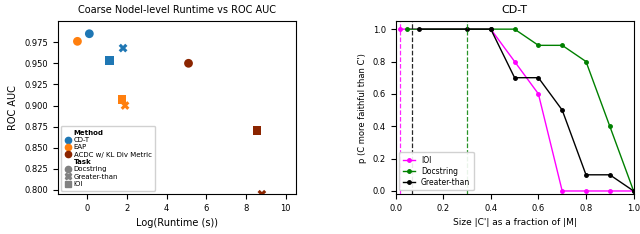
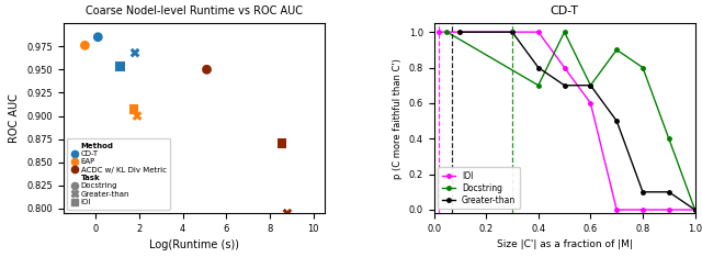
CD-T/Docstring/0.4: 1.0 -> 0.7
CD-T/Greater-than/0.4: 1.0 -> 0.8
CD-T/Docstring/0.6: 0.9 -> 0.7
